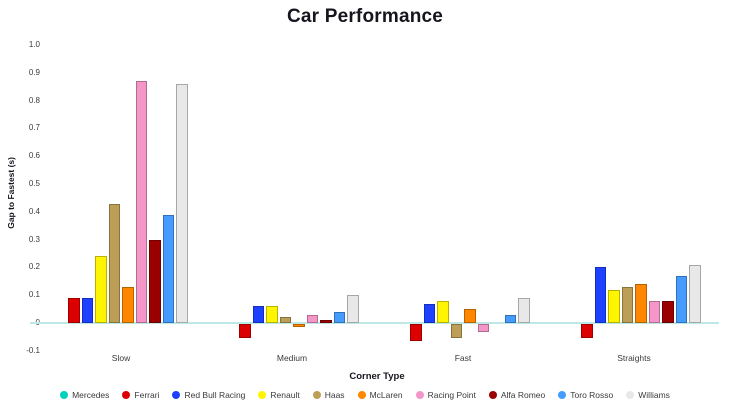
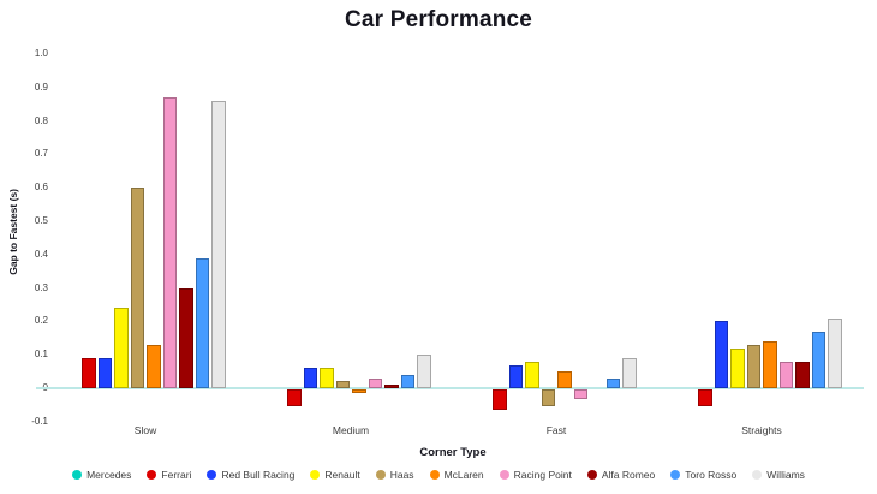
Haas/Slow: 0.43 -> 0.60
